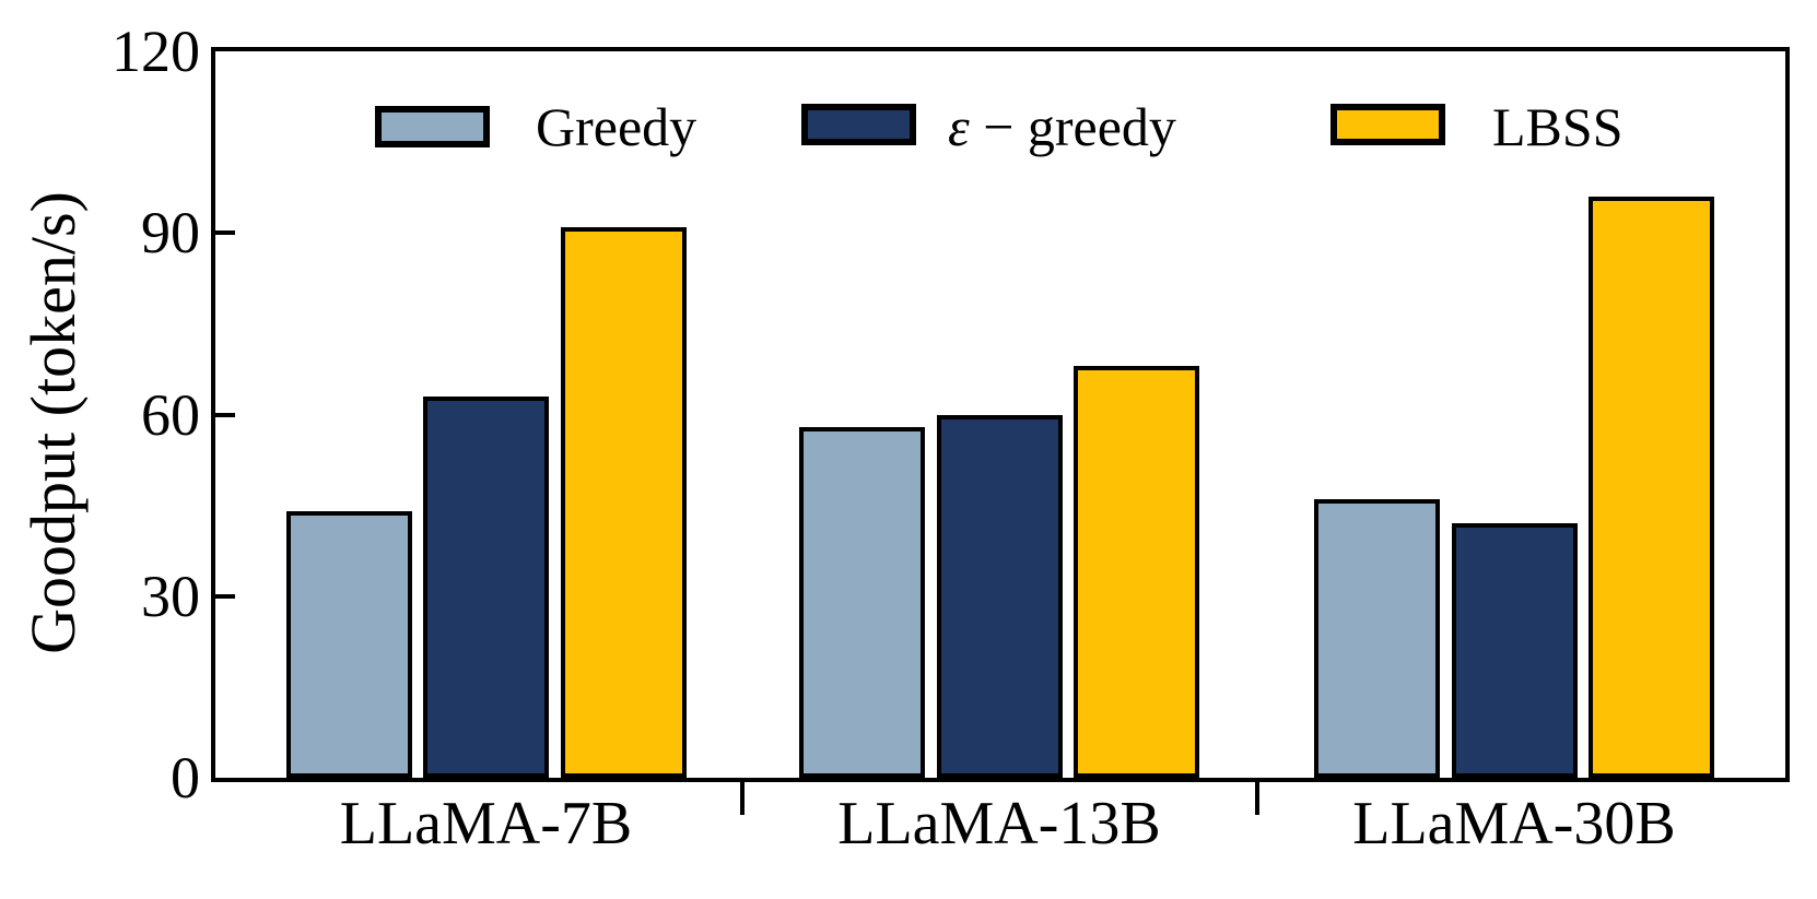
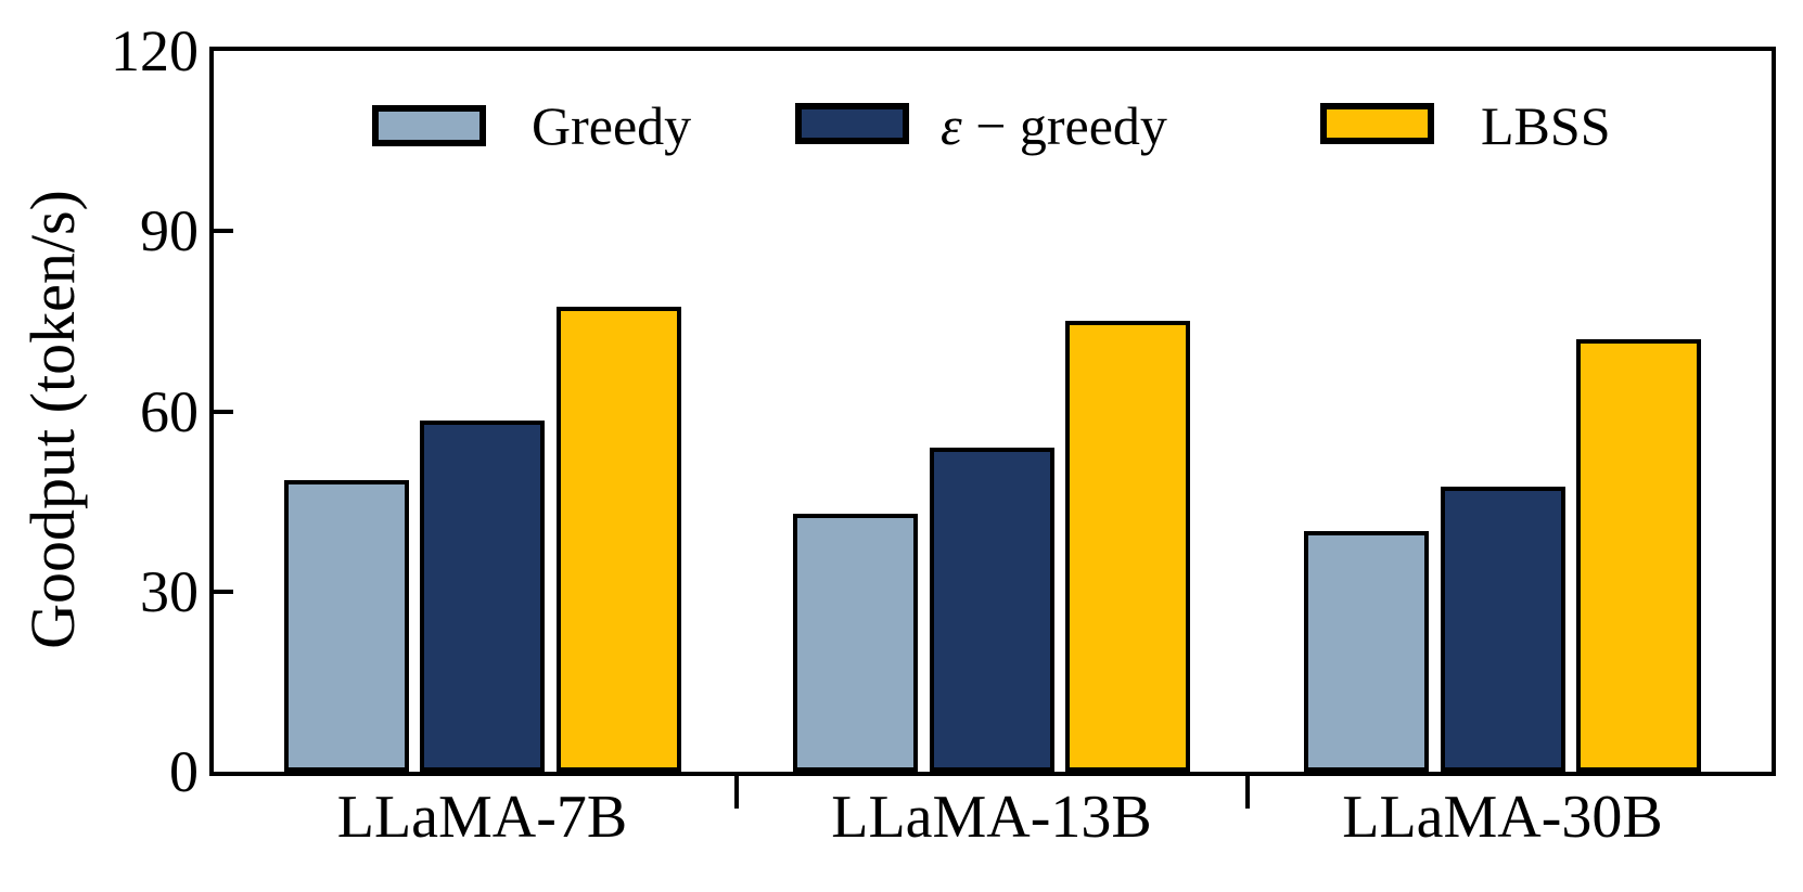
Greedy/LLaMA-7B: 44 -> 48
ε − greedy/LLaMA-7B: 63 -> 58
LBSS/LLaMA-7B: 91 -> 78
Greedy/LLaMA-13B: 58 -> 43
ε − greedy/LLaMA-13B: 60 -> 54
LBSS/LLaMA-13B: 68 -> 75
Greedy/LLaMA-30B: 46 -> 40
ε − greedy/LLaMA-30B: 42 -> 48
LBSS/LLaMA-30B: 96 -> 72
